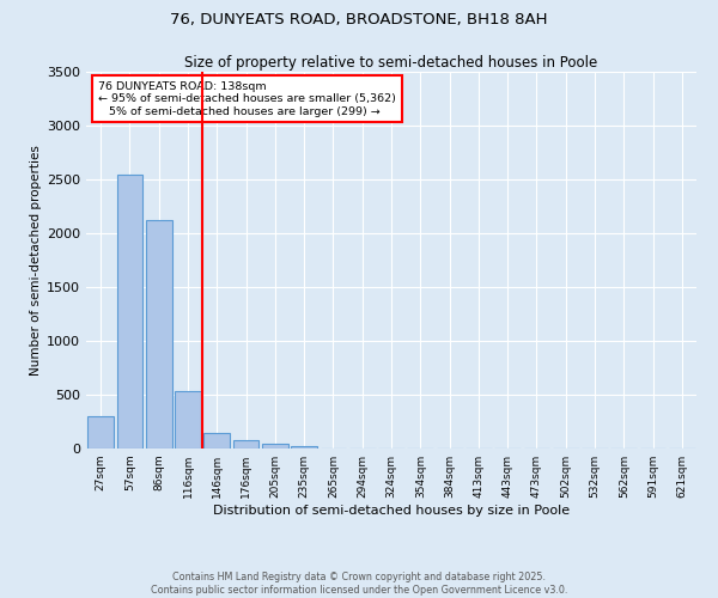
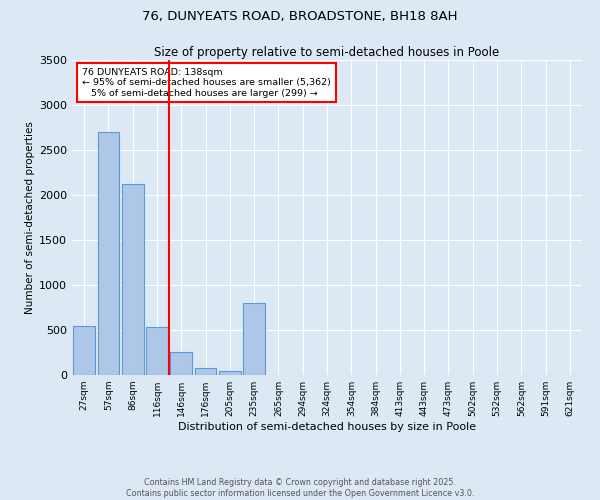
27sqm: 300 -> 540
57sqm: 2540 -> 2700
146sqm: 150 -> 260
235sqm: 20 -> 800
